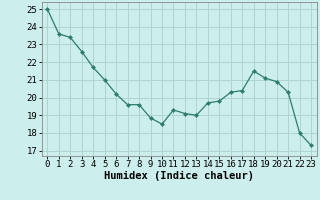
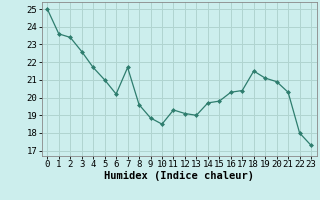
7: 19.6 -> 21.7
